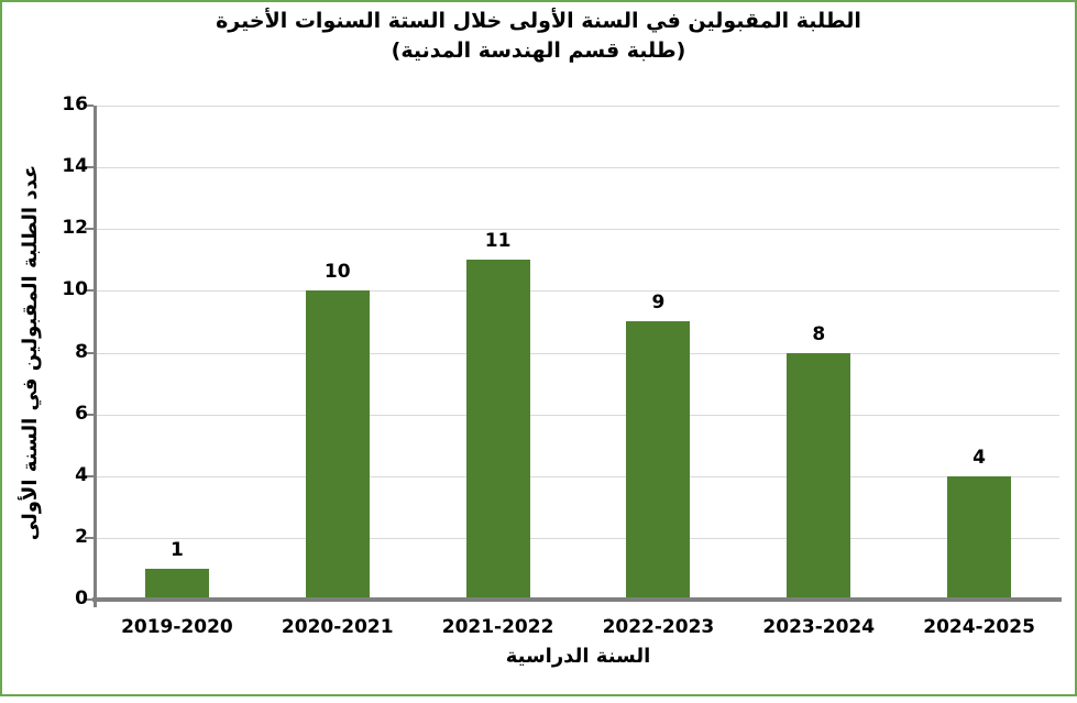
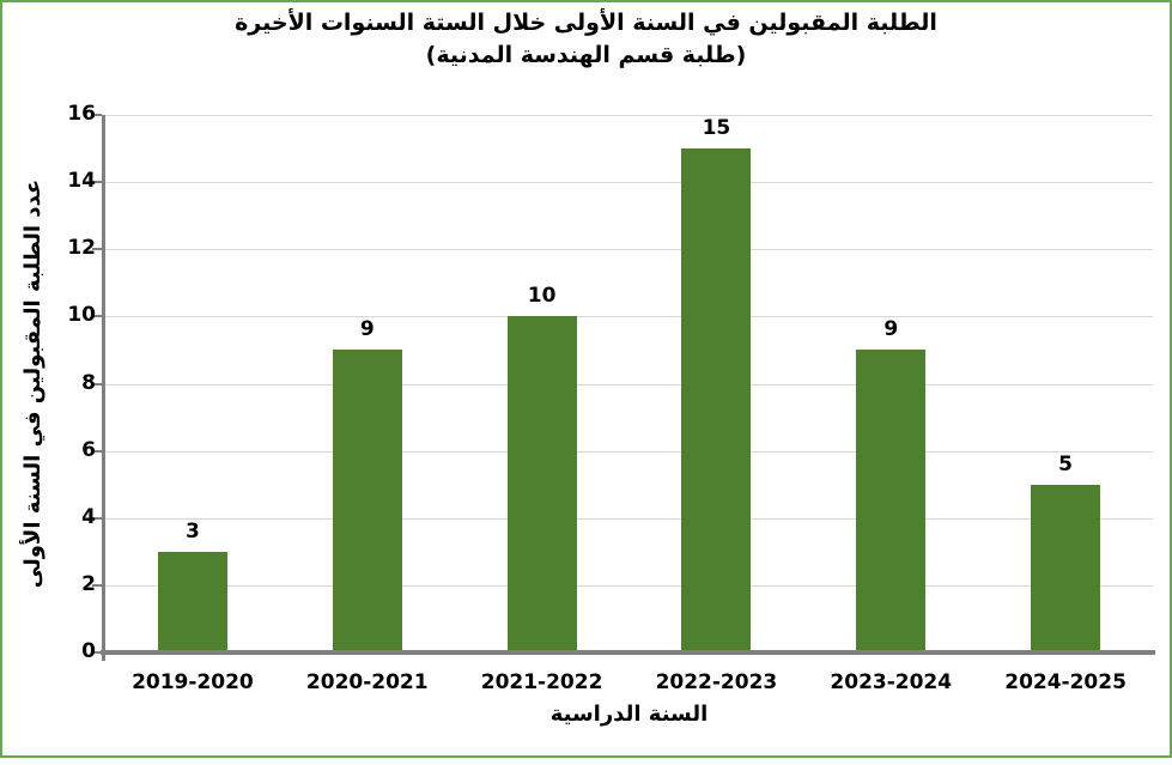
2019-2020: 1 -> 3
2020-2021: 10 -> 9
2021-2022: 11 -> 10
2022-2023: 9 -> 15
2023-2024: 8 -> 9
2024-2025: 4 -> 5
